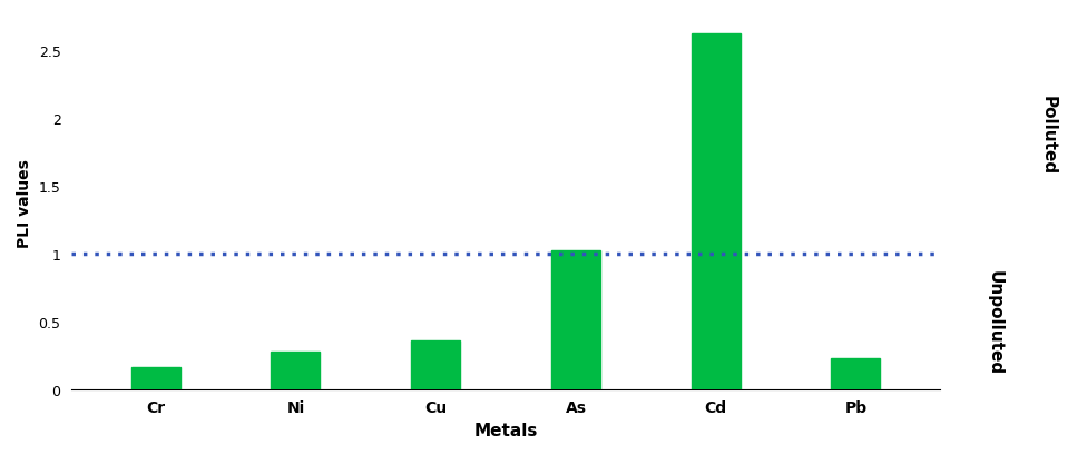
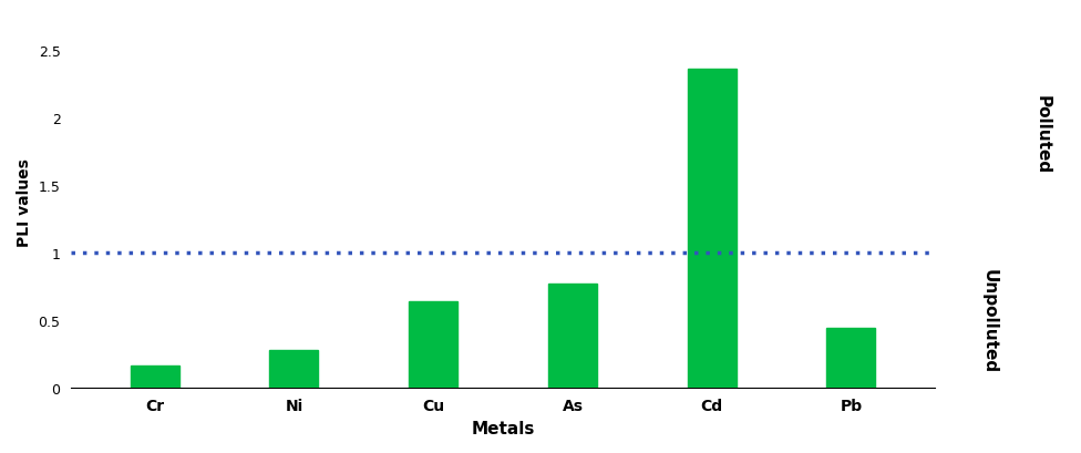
Cu: 0.36 -> 0.64
As: 1.02 -> 0.77
Cd: 2.62 -> 2.36
Pb: 0.23 -> 0.44
